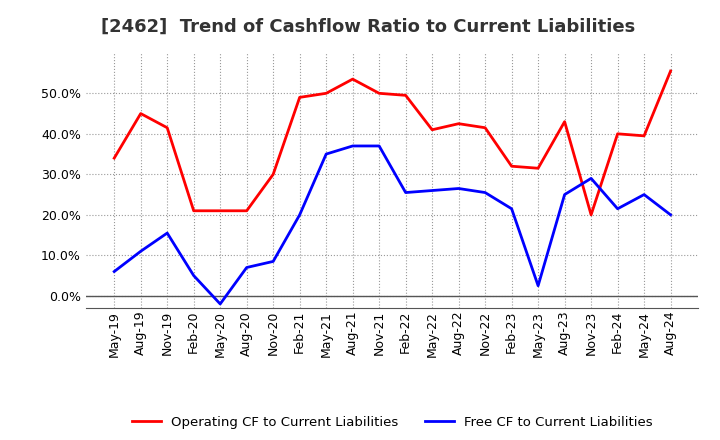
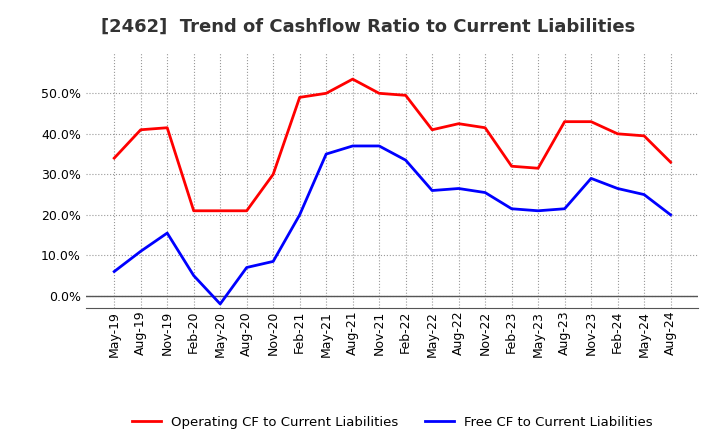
Operating CF to Current Liabilities/Aug-19: 45.0% -> 41.0%
Free CF to Current Liabilities/Feb-22: 25.5% -> 33.5%
Free CF to Current Liabilities/May-23: 2.5% -> 21.0%
Free CF to Current Liabilities/Aug-23: 25.0% -> 21.5%
Operating CF to Current Liabilities/Nov-23: 20.0% -> 43.0%
Free CF to Current Liabilities/Feb-24: 21.5% -> 26.5%
Operating CF to Current Liabilities/Aug-24: 55.5% -> 33.0%
